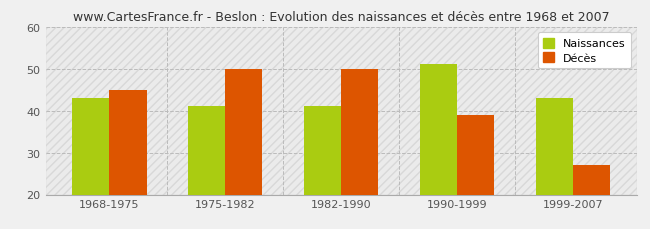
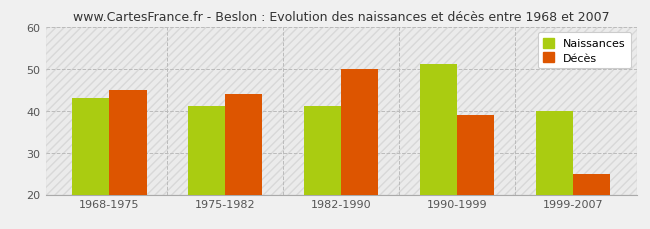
Décès/1975-1982: 50 -> 44
Naissances/1999-2007: 43 -> 40
Décès/1999-2007: 27 -> 25
